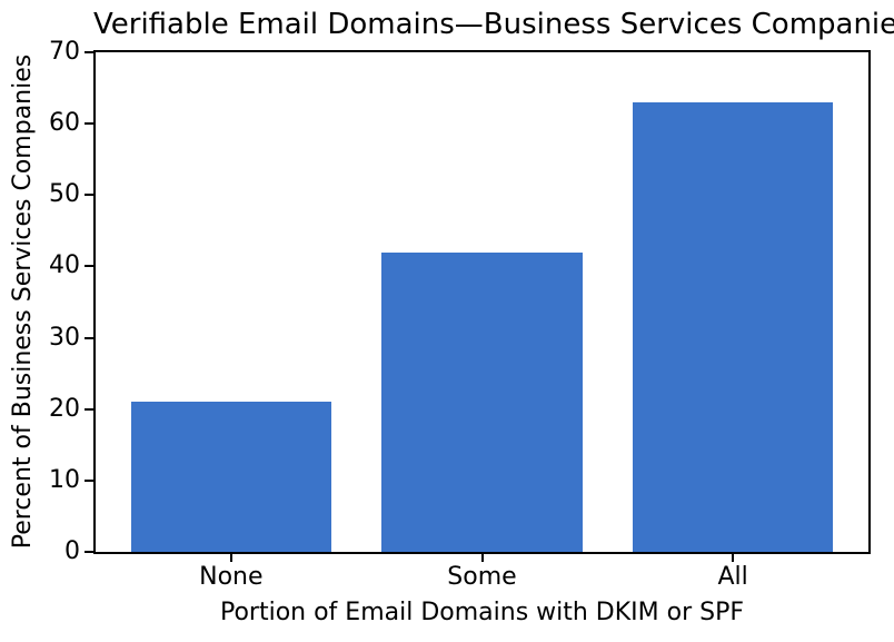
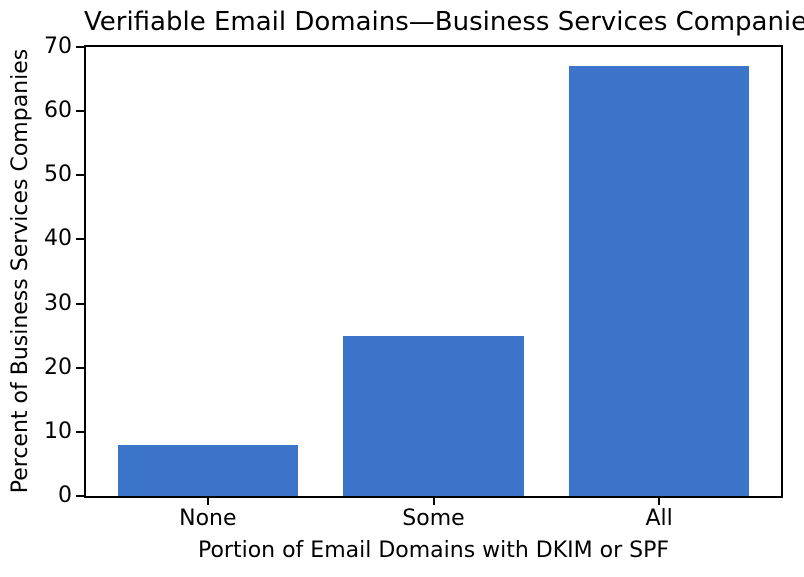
None: 21 -> 8
Some: 42 -> 25
All: 63 -> 67
